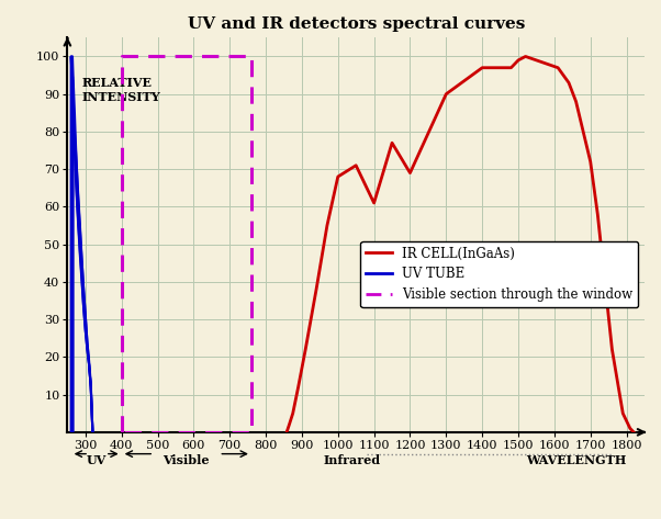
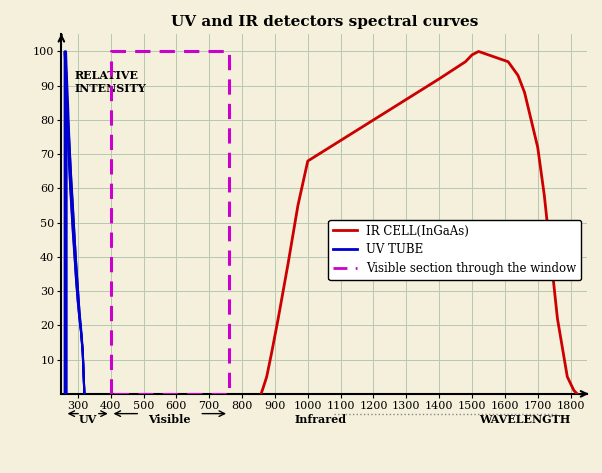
IR CELL(InGaAs)/1100: 61 -> 74
IR CELL(InGaAs)/1200: 69 -> 80
IR CELL(InGaAs)/1300: 90 -> 86
IR CELL(InGaAs)/1400: 97 -> 92
